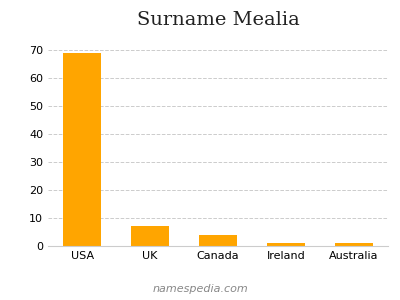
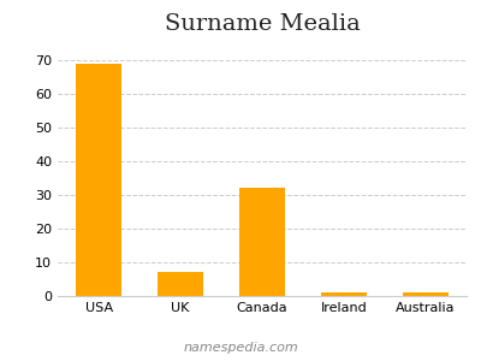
Canada: 4 -> 32
